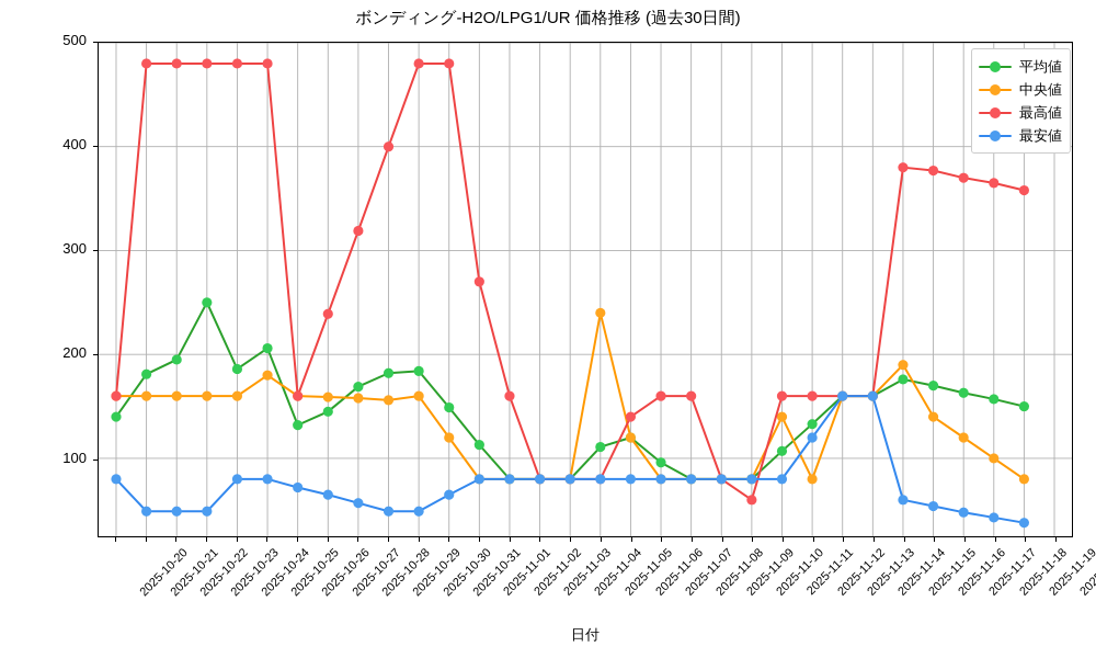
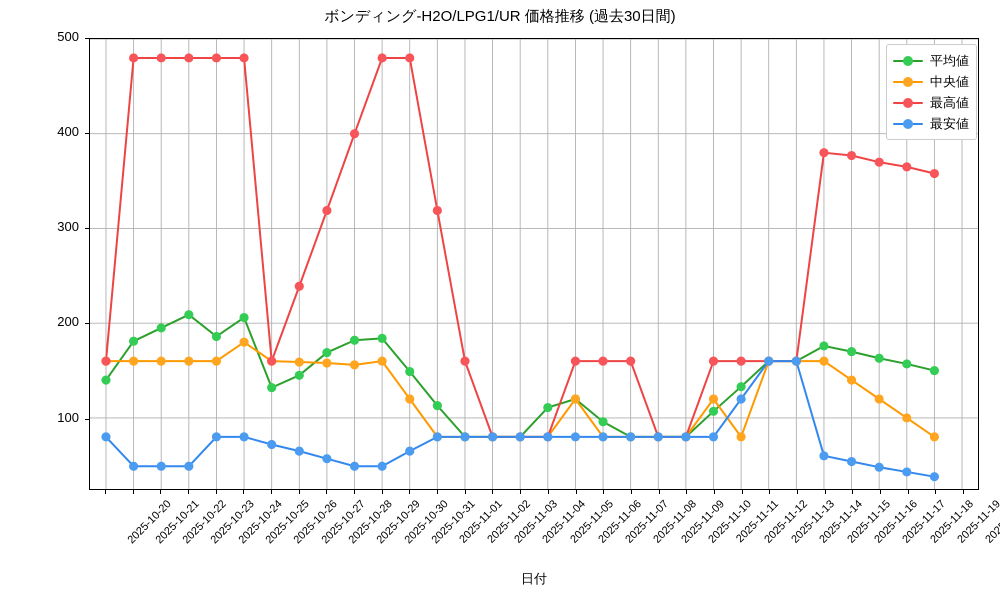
平均値/2025-10-23: 250 -> 210
最高値/2025-11-01: 270 -> 320
中央値/2025-11-05: 240 -> 80
最高値/2025-11-06: 140 -> 160
最高値/2025-11-10: 60 -> 80
中央値/2025-11-11: 140 -> 120
中央値/2025-11-15: 190 -> 160
